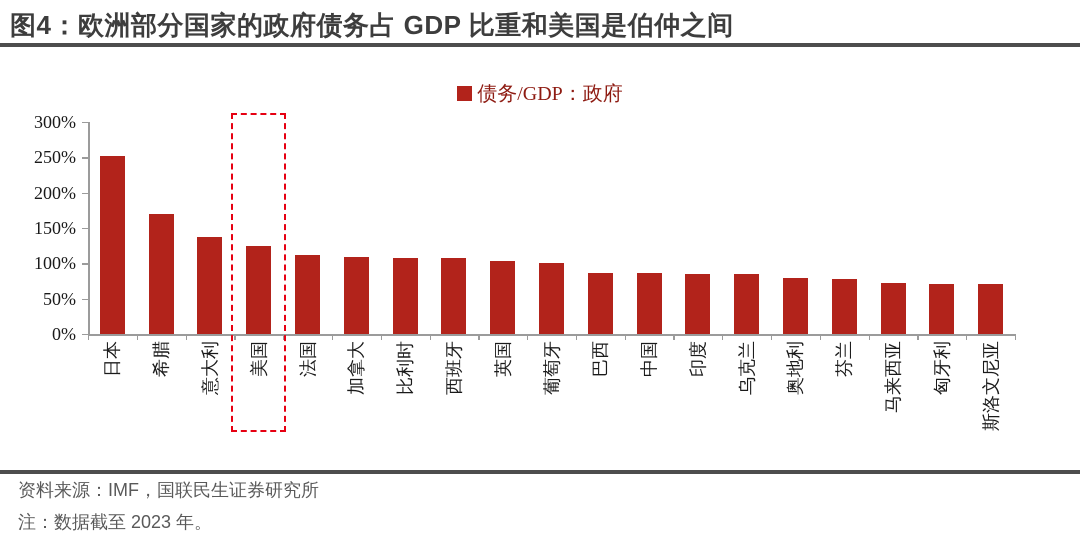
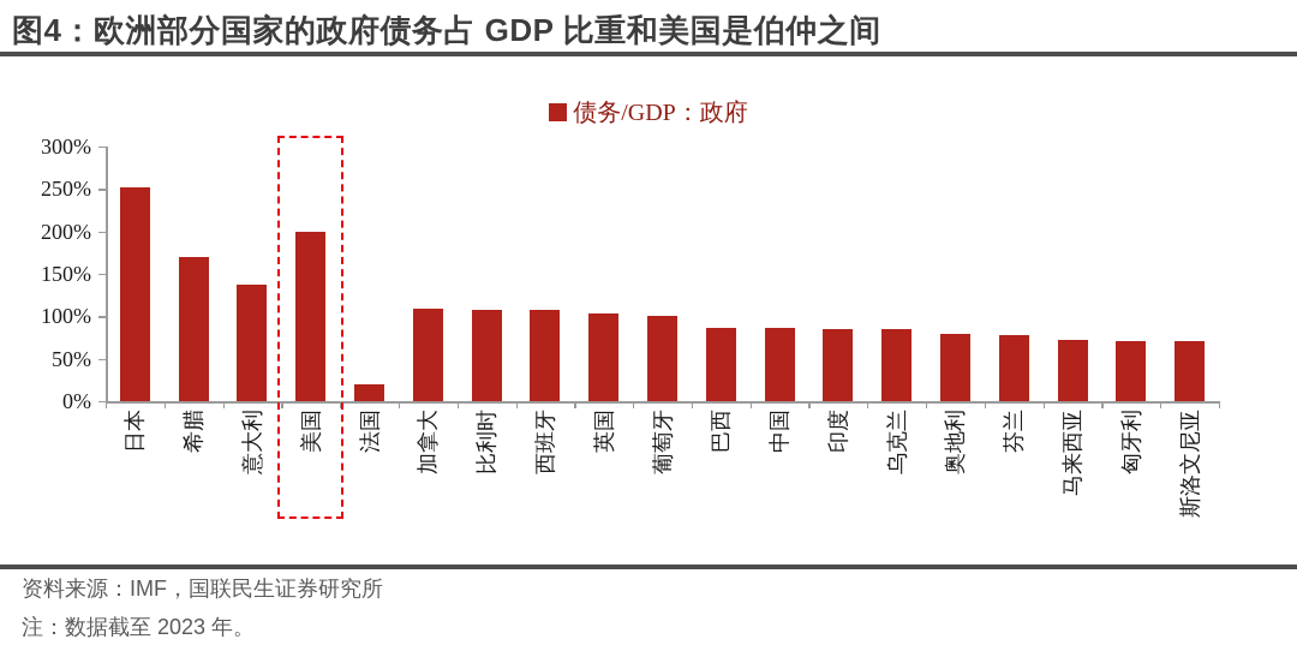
美国: 120% -> 200%
法国: 110% -> 20%
